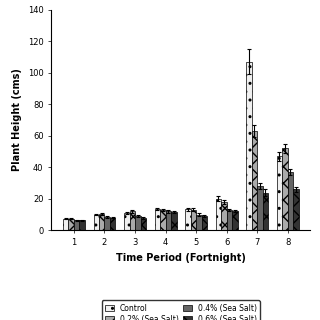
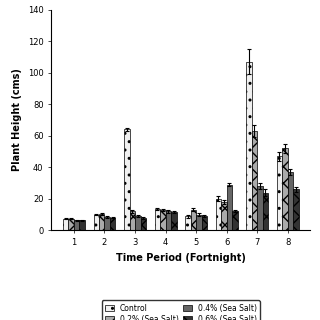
Control/3: 11 -> 64
Control/5: 14 -> 9
0.4% (Sea Salt)/6: 13 -> 29
